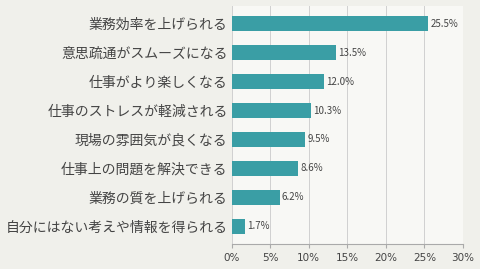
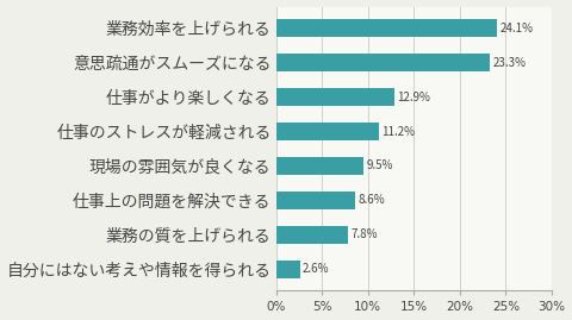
業務効率を上げられる: 25.5% -> 24.1%
意思疏通がスムーズになる: 13.5% -> 23.3%
仕事がより楽しくなる: 12.0% -> 12.9%
仕事のストレスが軽減される: 10.3% -> 11.2%
業務の質を上げられる: 6.2% -> 7.8%
自分にはない考えや情報を得られる: 1.7% -> 2.6%
